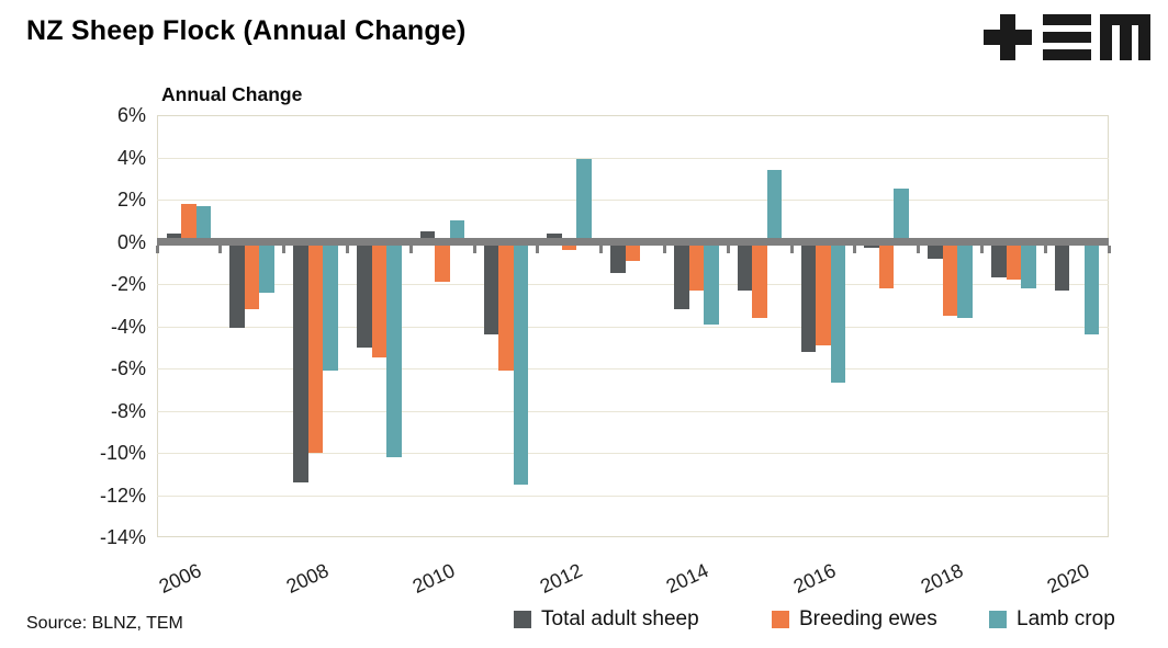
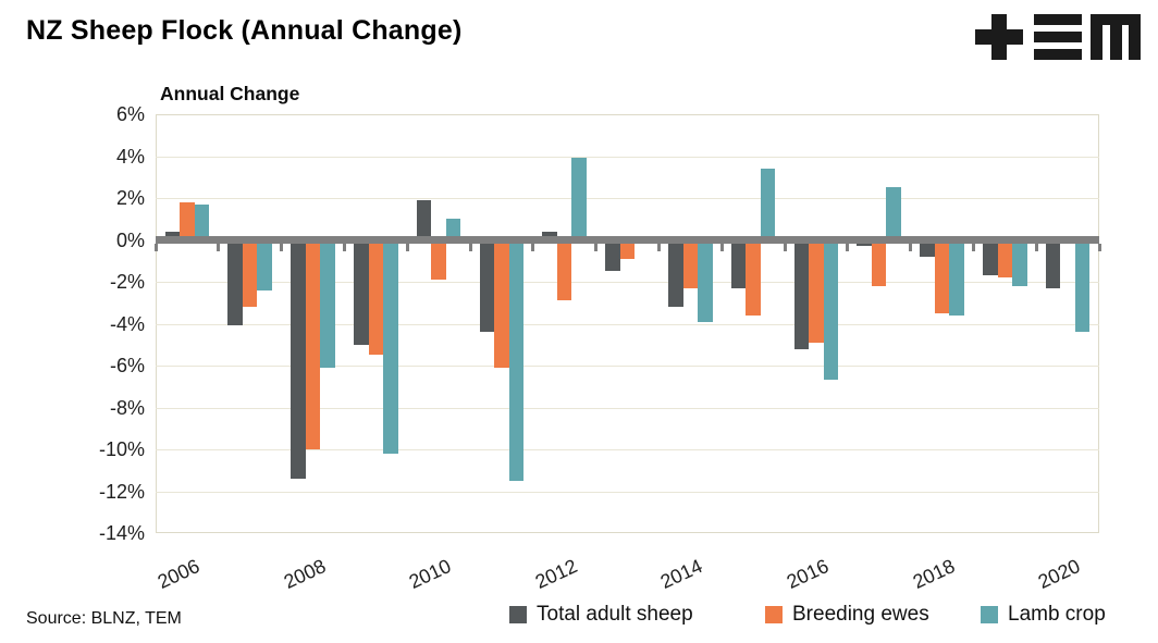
Total adult sheep/2010: 0.5% -> 1.9%
Breeding ewes/2012: -0.4% -> -2.9%
